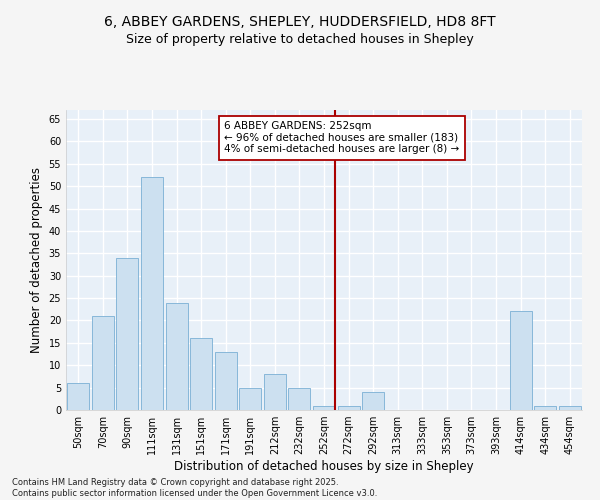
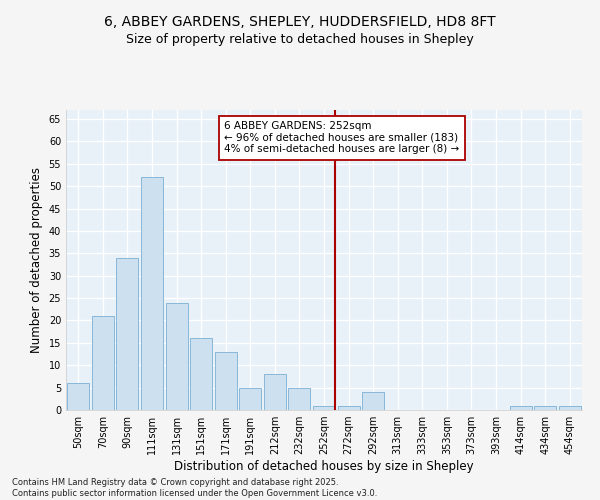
414sqm: 22 -> 1
